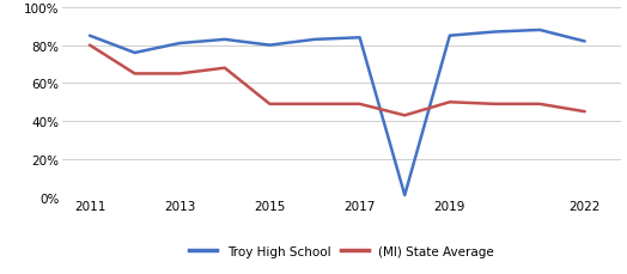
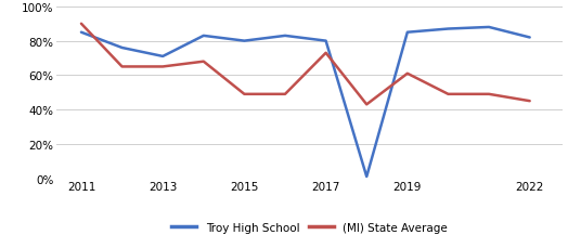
(MI) State Average/2011: 80% -> 90%
Troy High School/2013: 81% -> 71%
Troy High School/2017: 84% -> 80%
(MI) State Average/2017: 49% -> 73%
(MI) State Average/2019: 50% -> 61%
